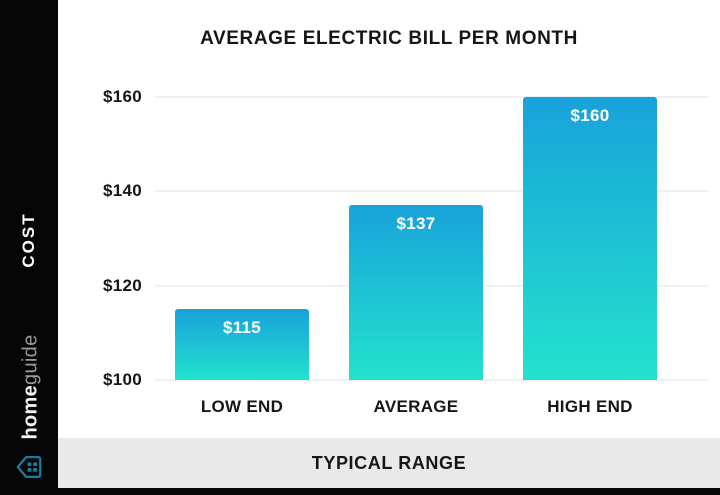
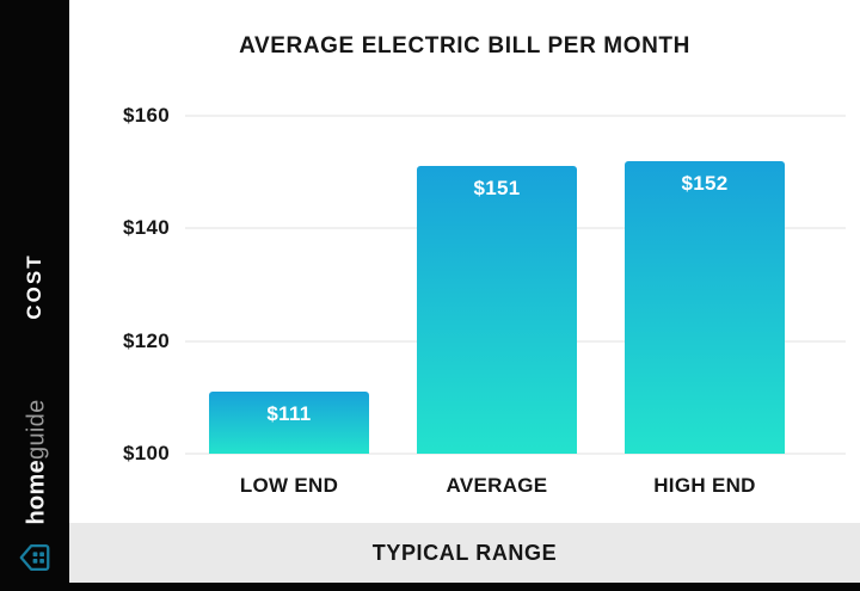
LOW END: $115 -> $111
AVERAGE: $137 -> $151
HIGH END: $160 -> $152
